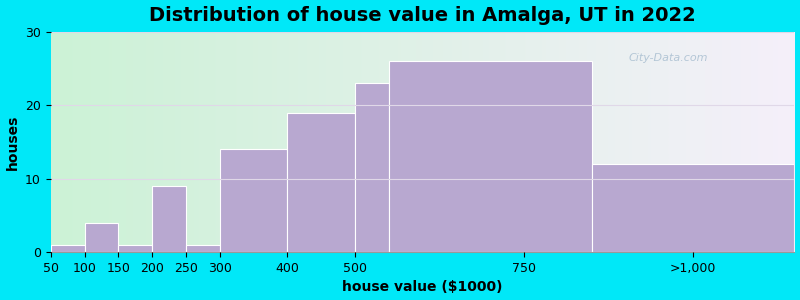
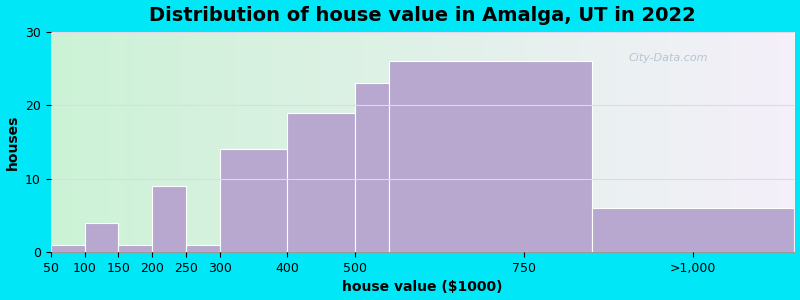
>1,000: 12 -> 6
